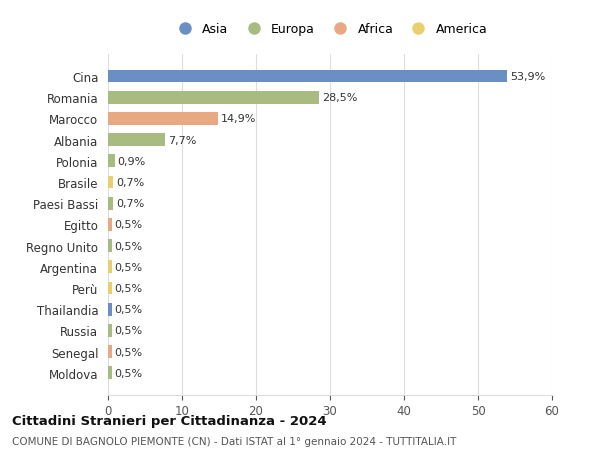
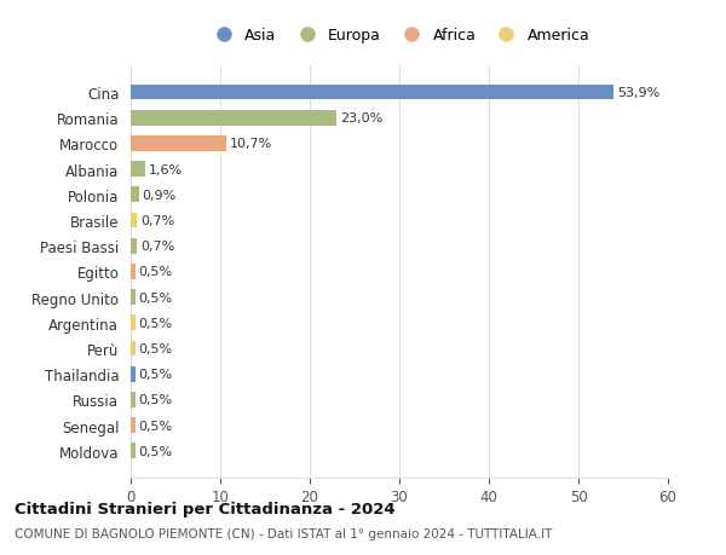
Romania: 28,5% -> 23,0%
Marocco: 14,9% -> 10,7%
Albania: 7,7% -> 1,6%
